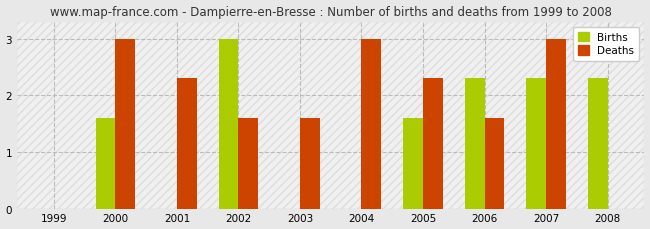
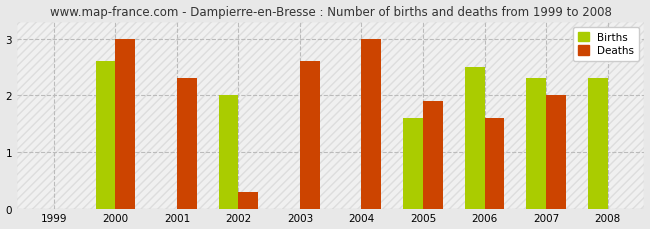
Births/2000: 1.6 -> 2.6
Births/2002: 3.0 -> 2.0
Deaths/2002: 1.6 -> 0.3
Deaths/2003: 1.6 -> 2.6
Deaths/2005: 2.3 -> 1.9
Births/2006: 2.3 -> 2.5
Deaths/2007: 3.0 -> 2.0
